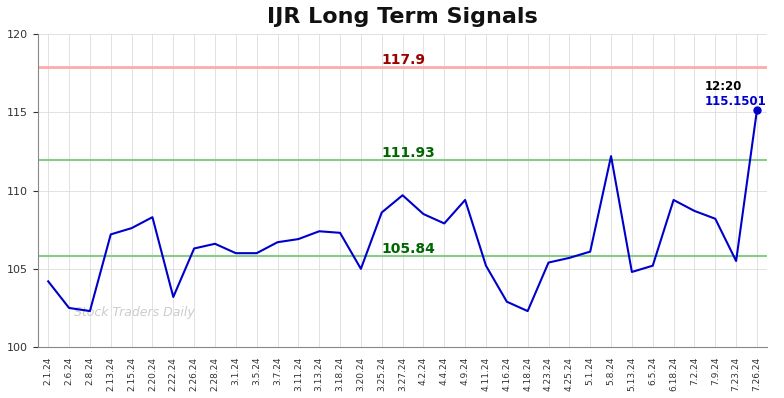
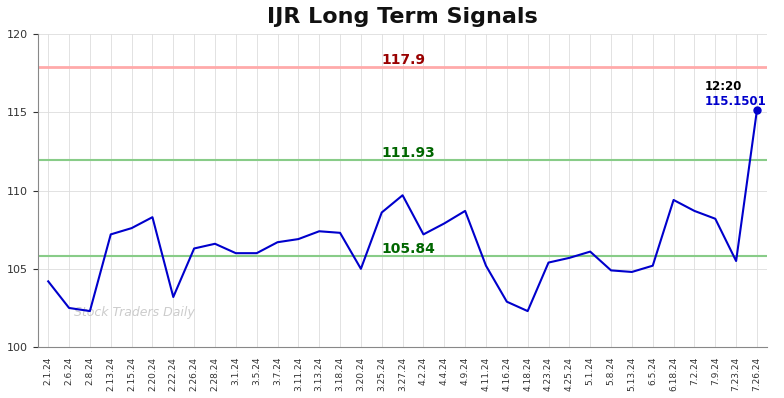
4.2.24: 108.5 -> 107.2
4.9.24: 109.4 -> 108.7
5.8.24: 112.2 -> 104.9
